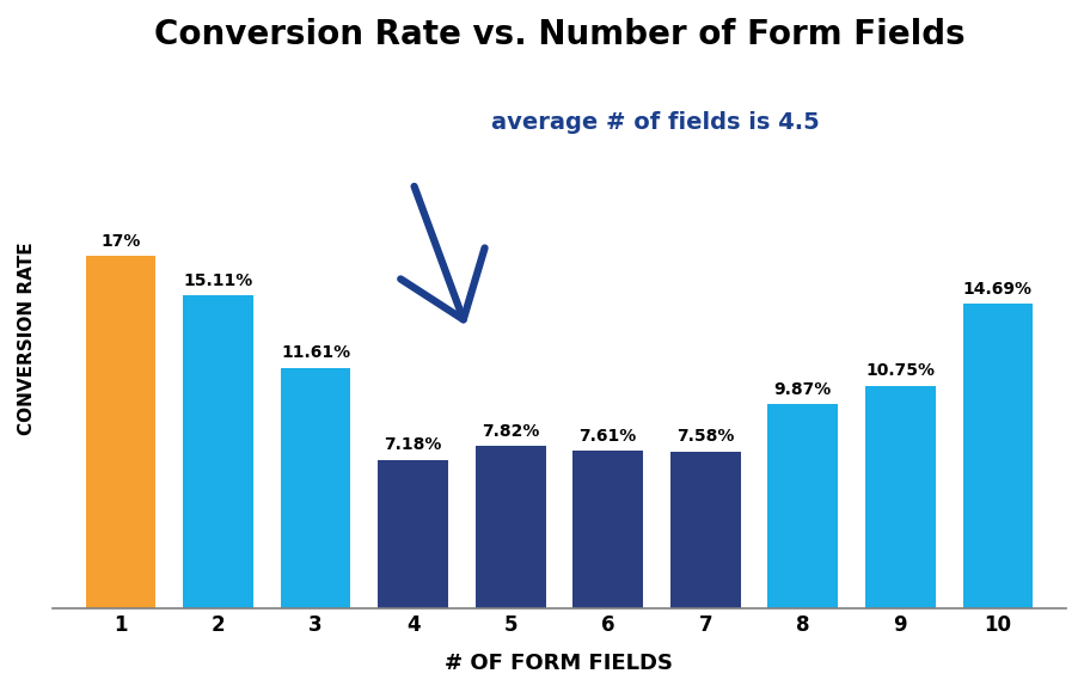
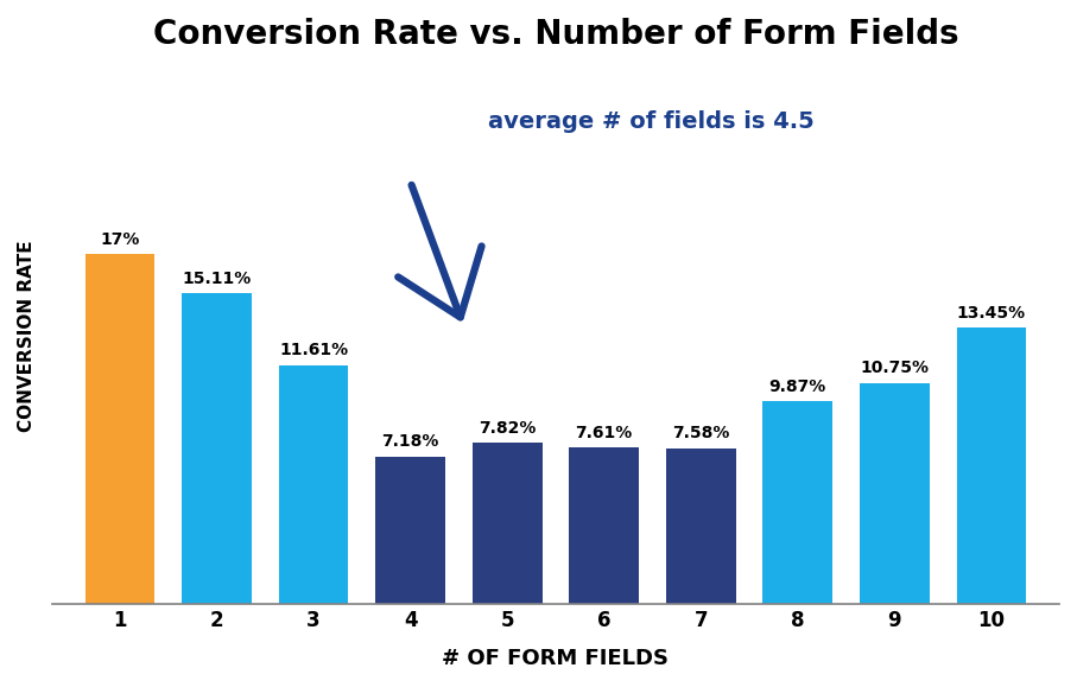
10: 14.69% -> 13.45%
